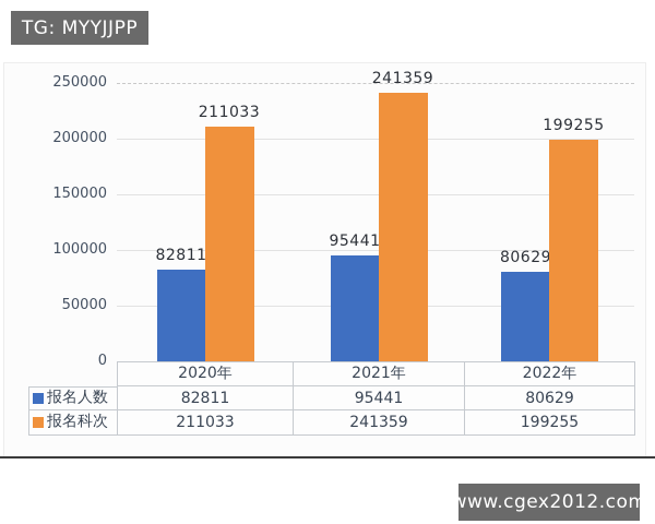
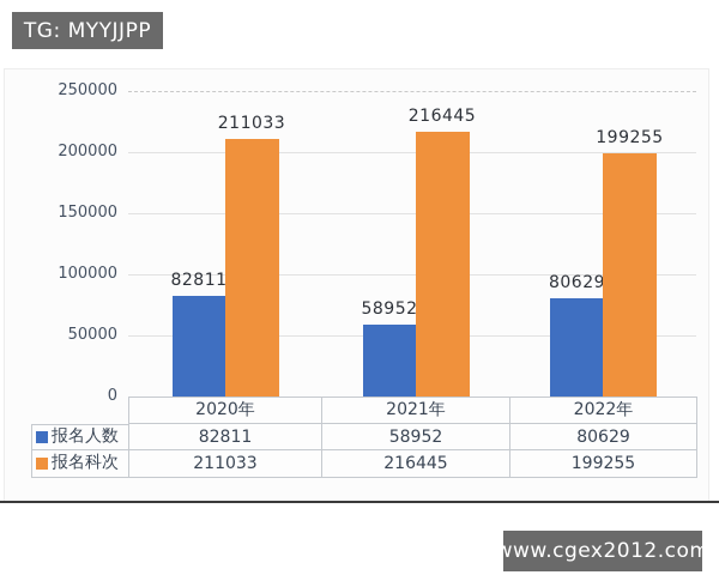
报名人数/2021年: 95441 -> 58952
报名科次/2021年: 241359 -> 216445
